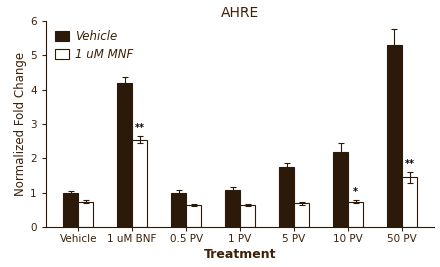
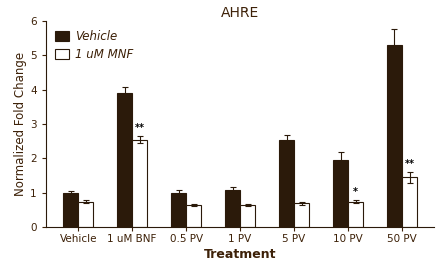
Vehicle/1 uM BNF: 4.20 -> 3.90
Vehicle/5 PV: 1.75 -> 2.55
Vehicle/10 PV: 2.20 -> 1.95
